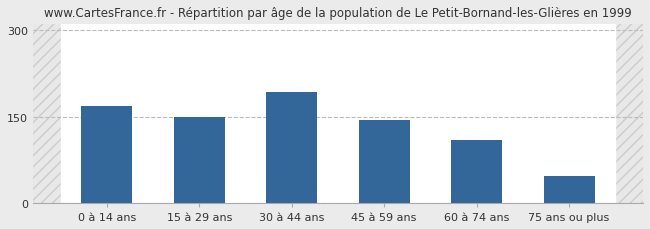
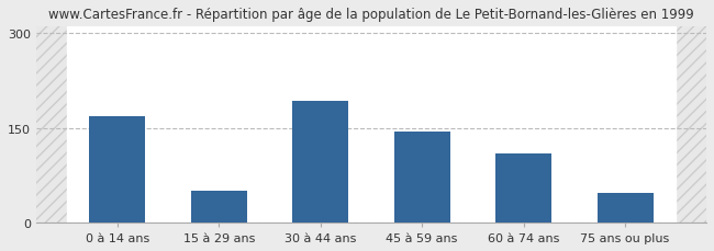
15 à 29 ans: 150 -> 50
